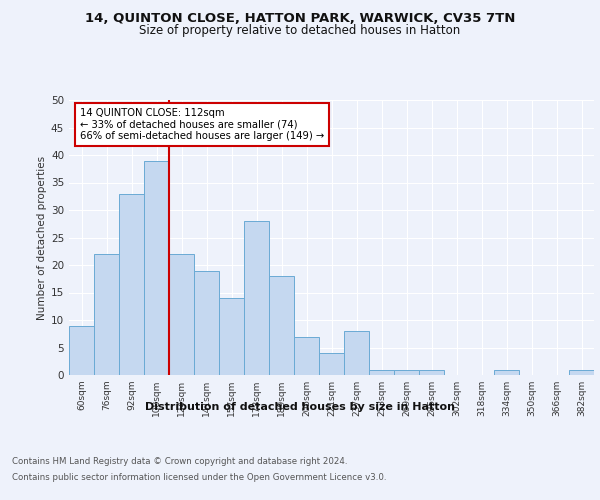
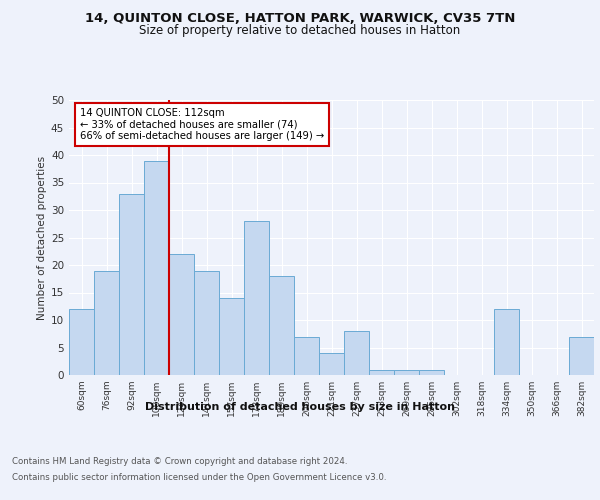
60sqm: 9 -> 12
76sqm: 22 -> 19
334sqm: 1 -> 12
382sqm: 1 -> 7
